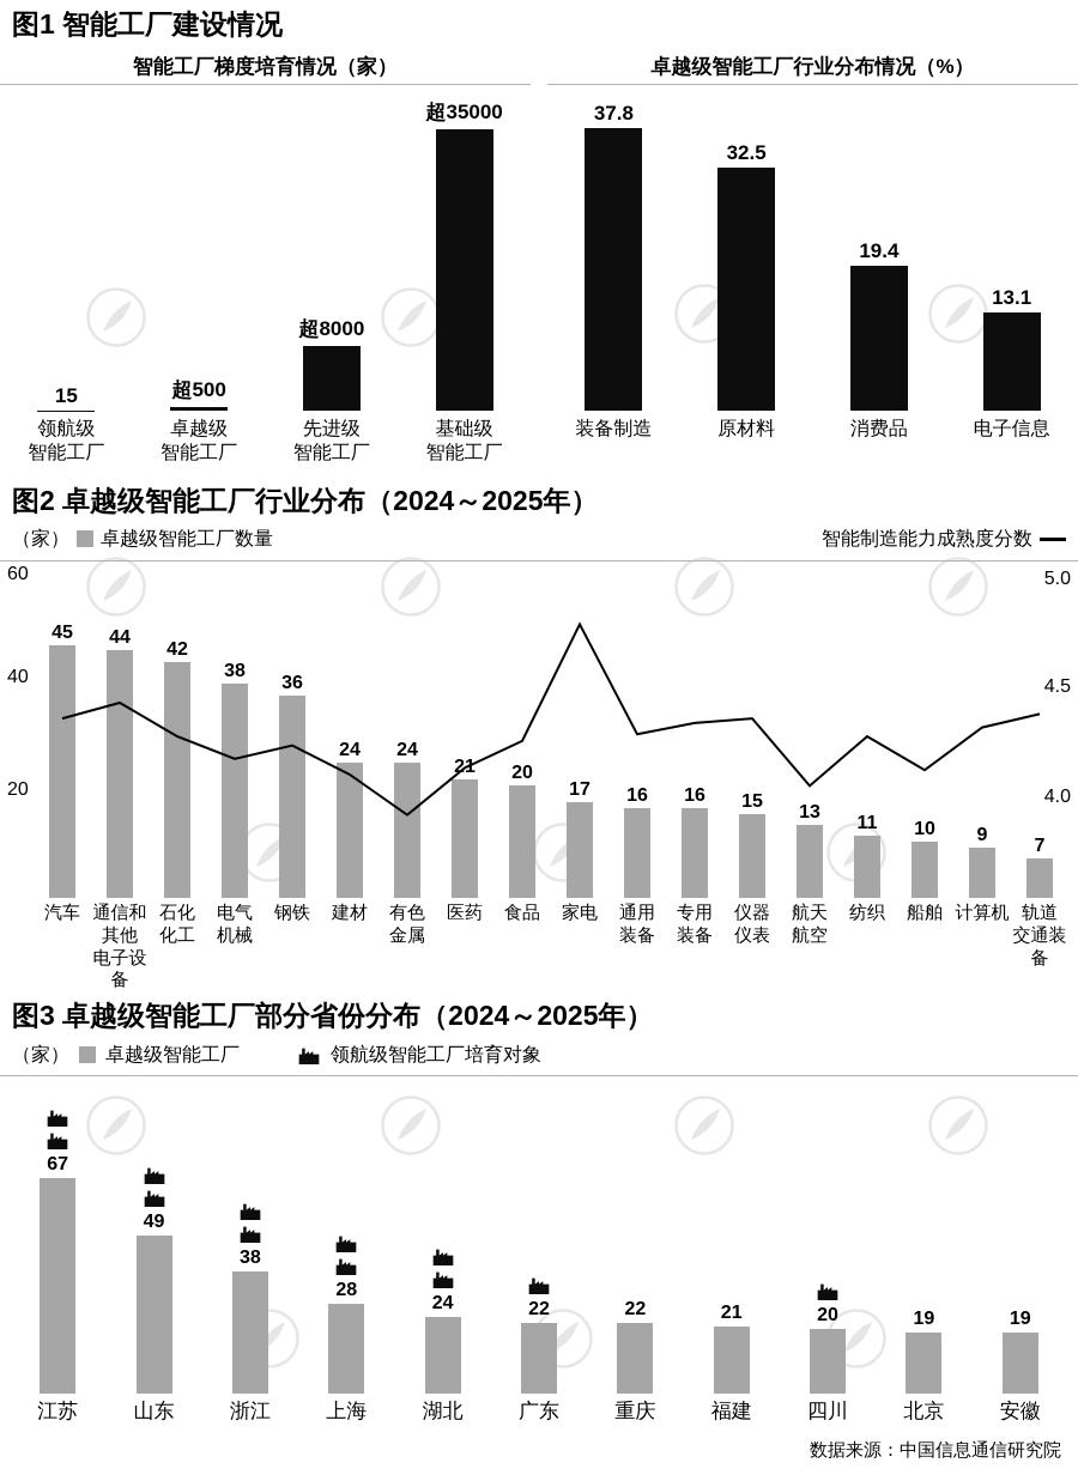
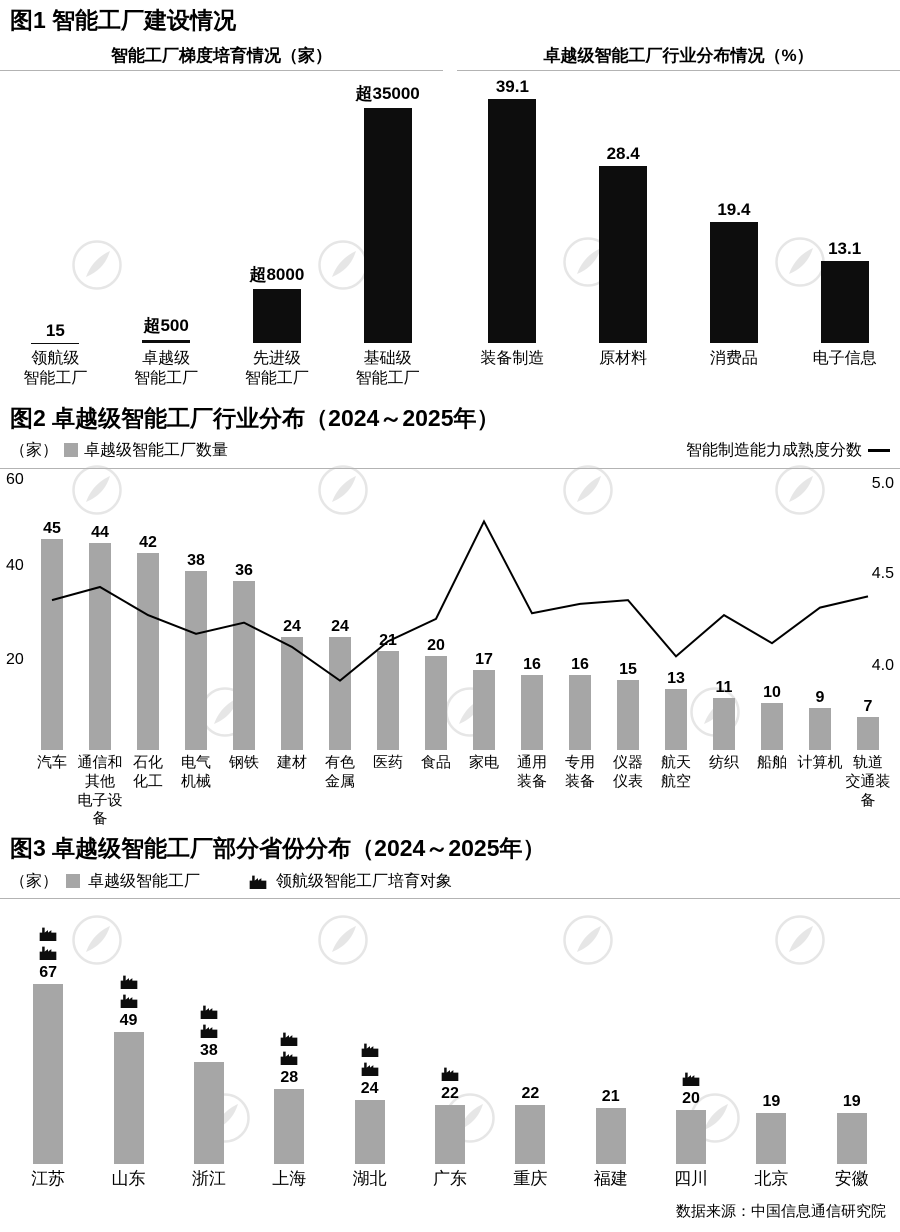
卓越级智能工厂行业分布情况（%）/装备制造: 37.8 -> 39.1
卓越级智能工厂行业分布情况（%）/原材料: 32.5 -> 28.4
